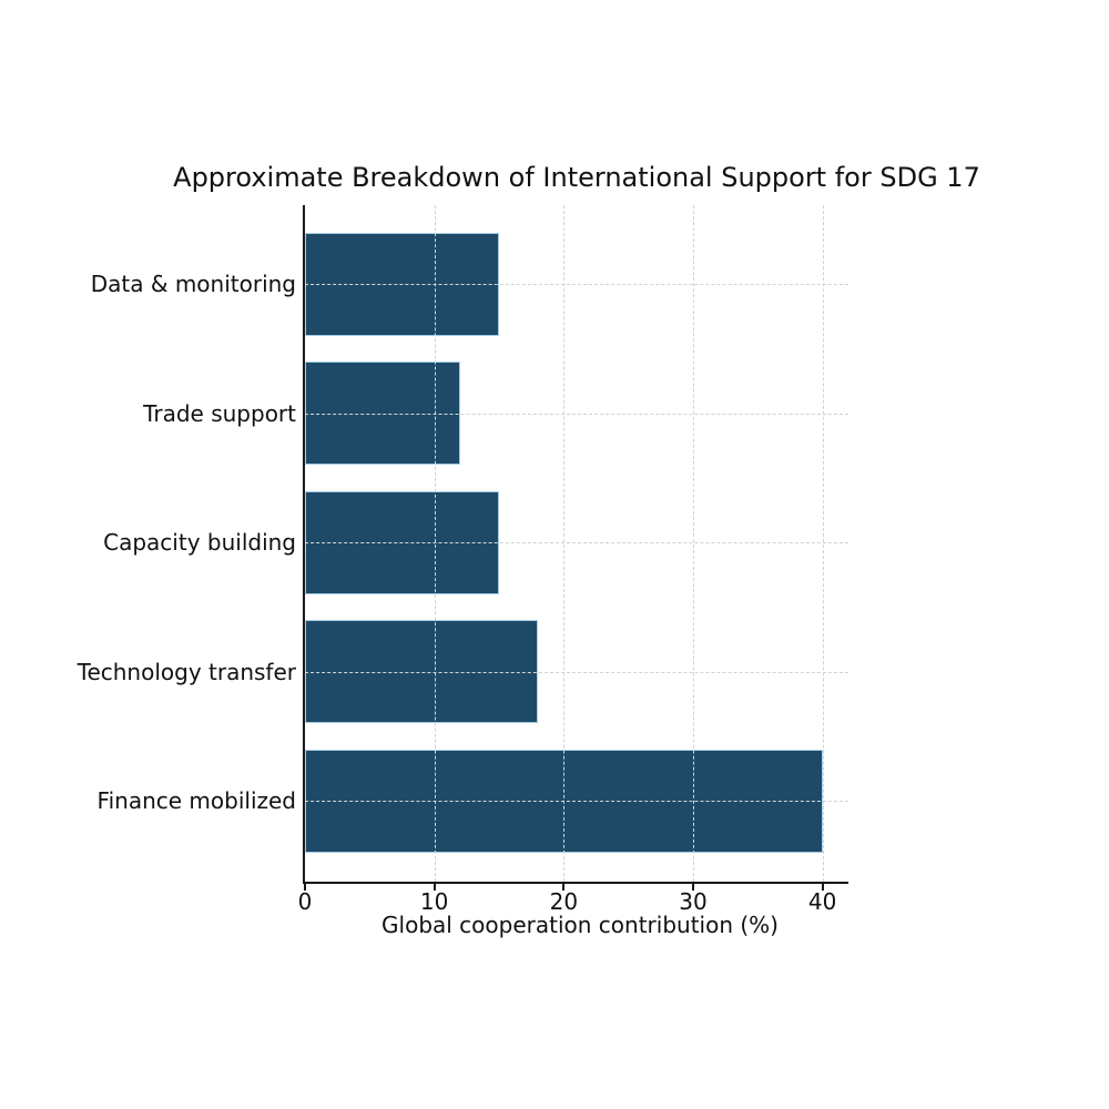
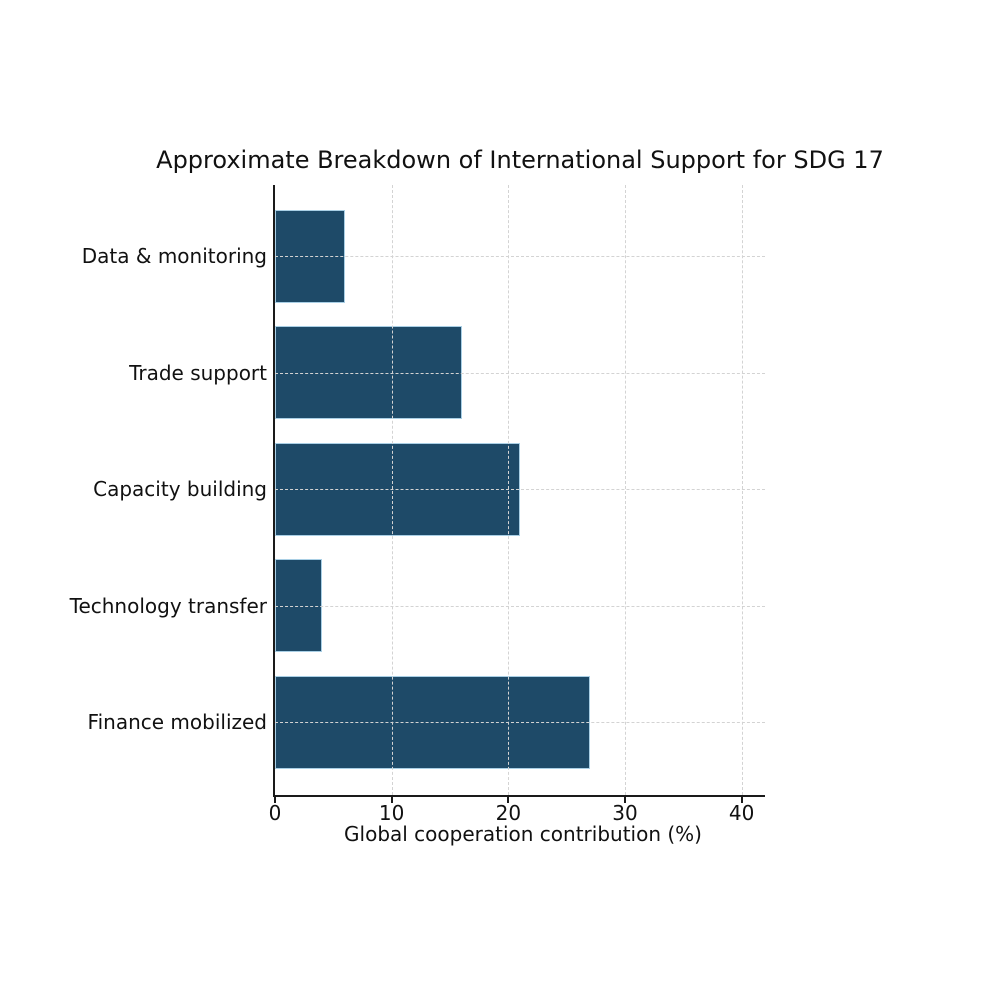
Data & monitoring: 15 -> 6
Trade support: 12 -> 16
Capacity building: 15 -> 21
Technology transfer: 18 -> 4
Finance mobilized: 40 -> 27
